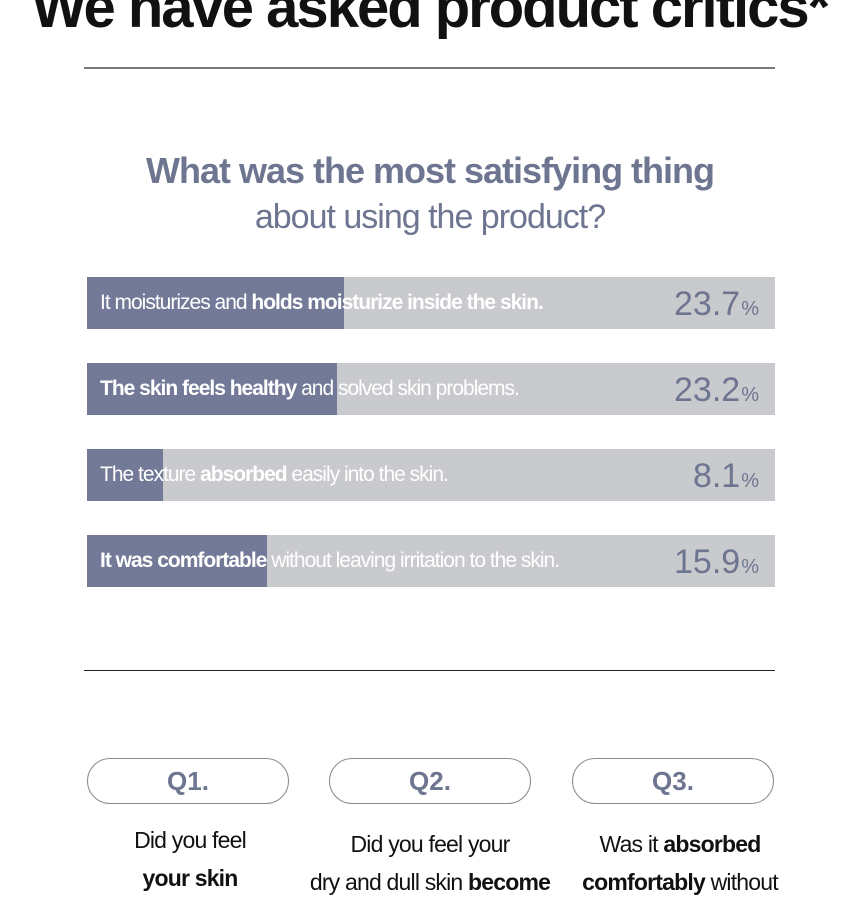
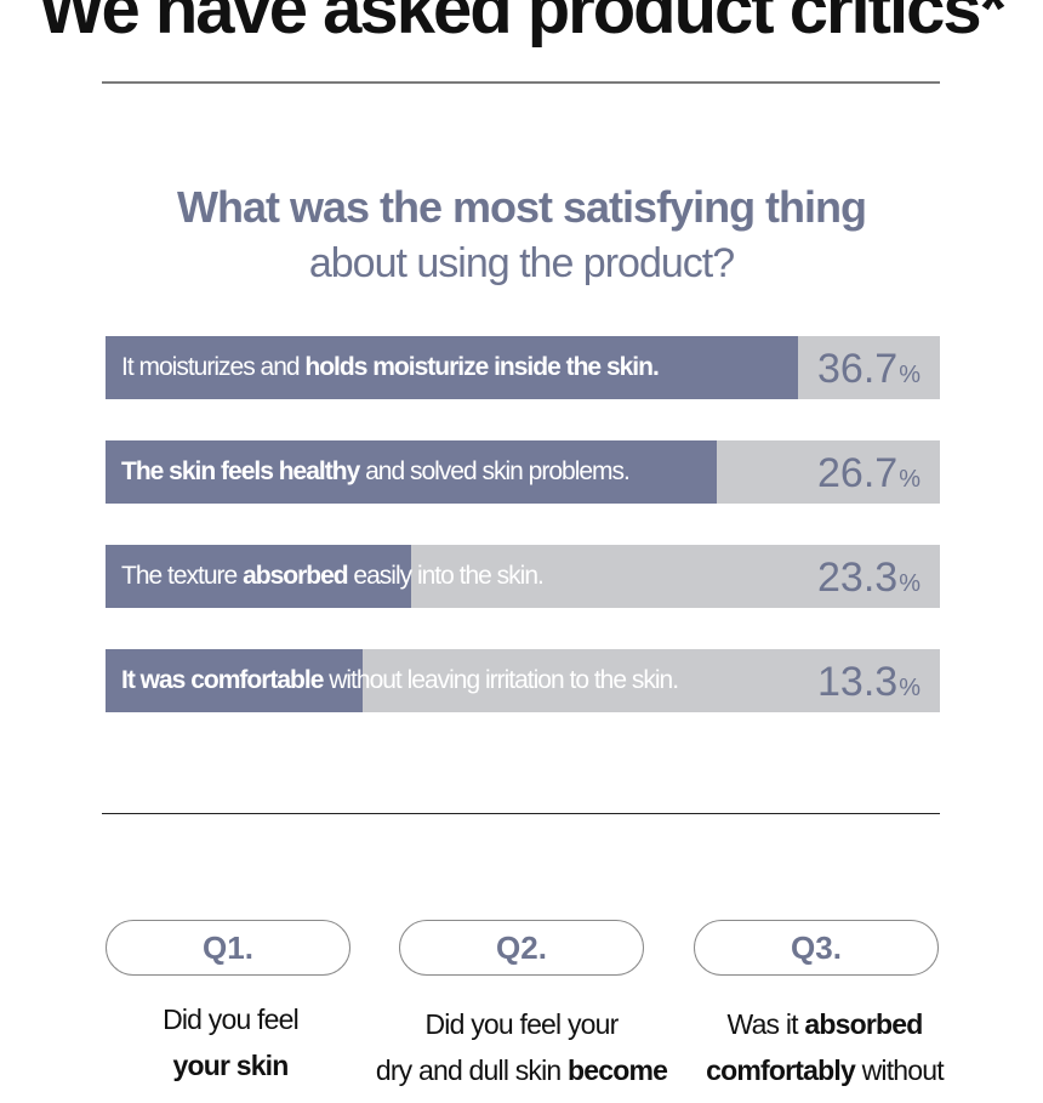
It moisturizes and holds moisturize inside the skin.: 23.7 -> 36.7
The skin feels healthy and solved skin problems.: 23.2 -> 26.7
The texture absorbed easily into the skin.: 8.1 -> 23.3
It was comfortable without leaving irritation to the skin.: 15.9 -> 13.3
